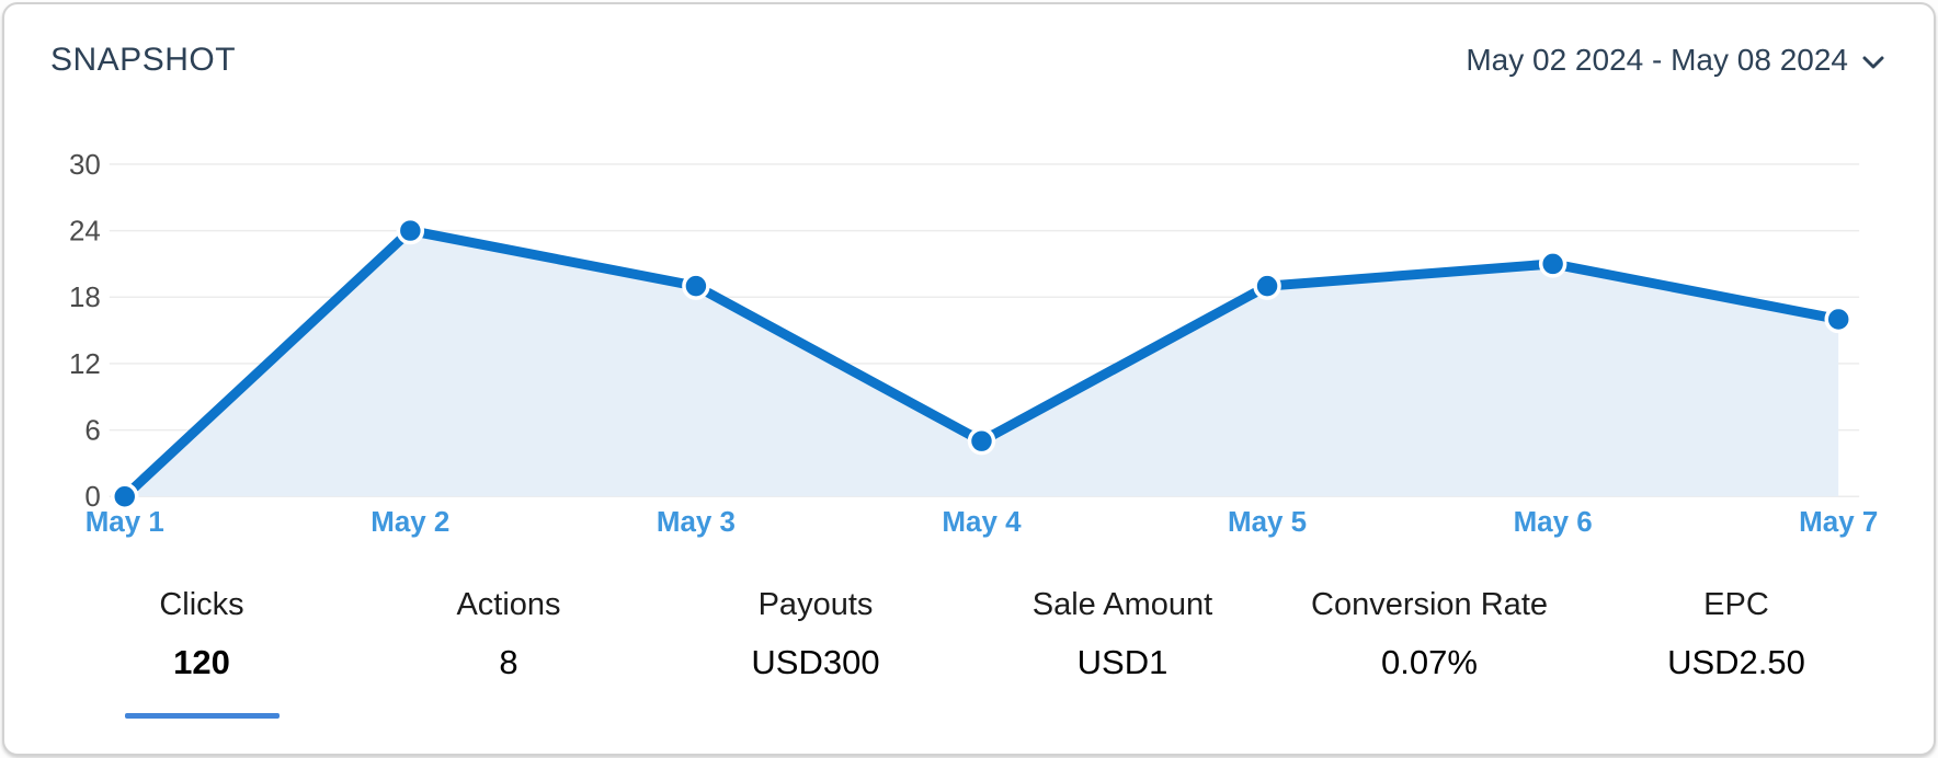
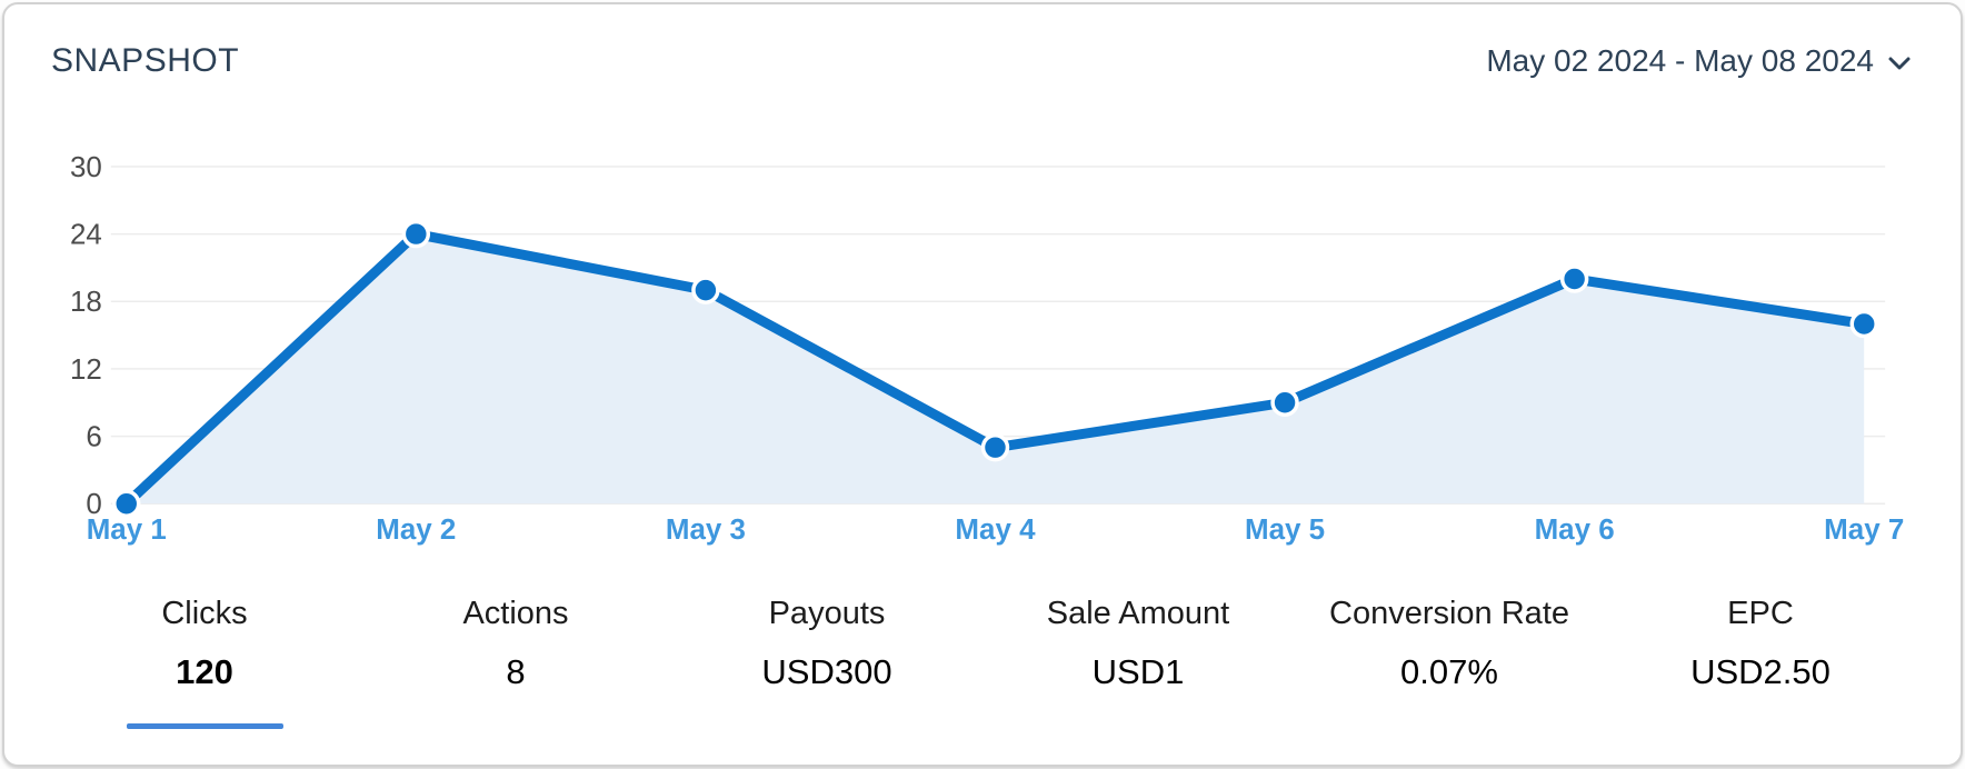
May 5: 19 -> 9
May 6: 21 -> 20
